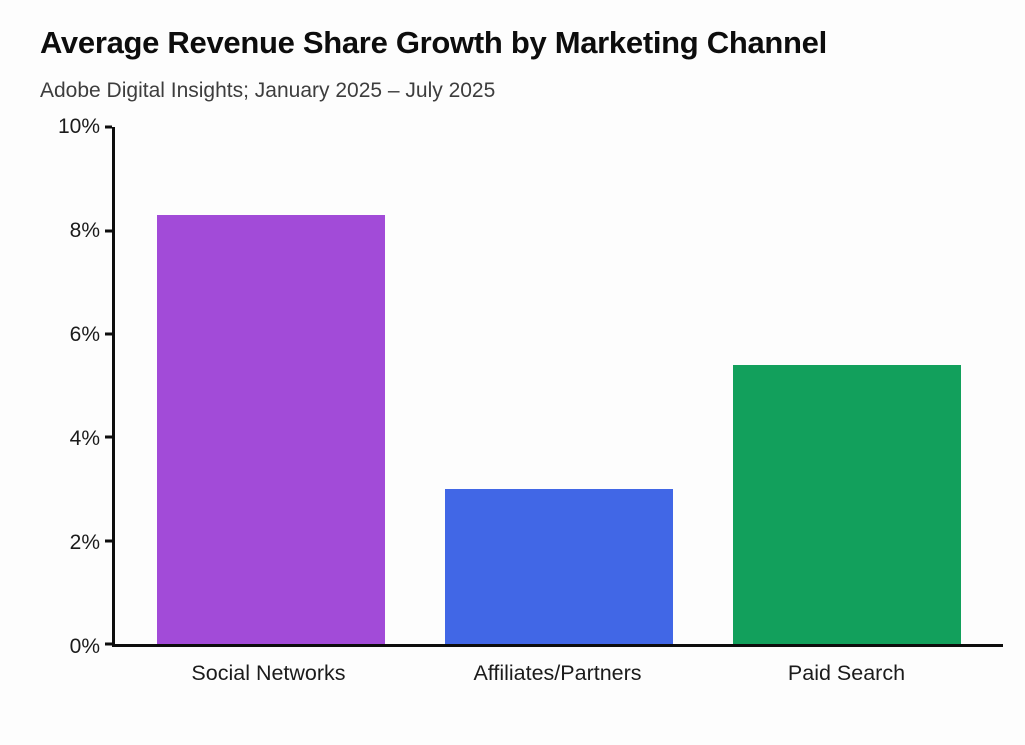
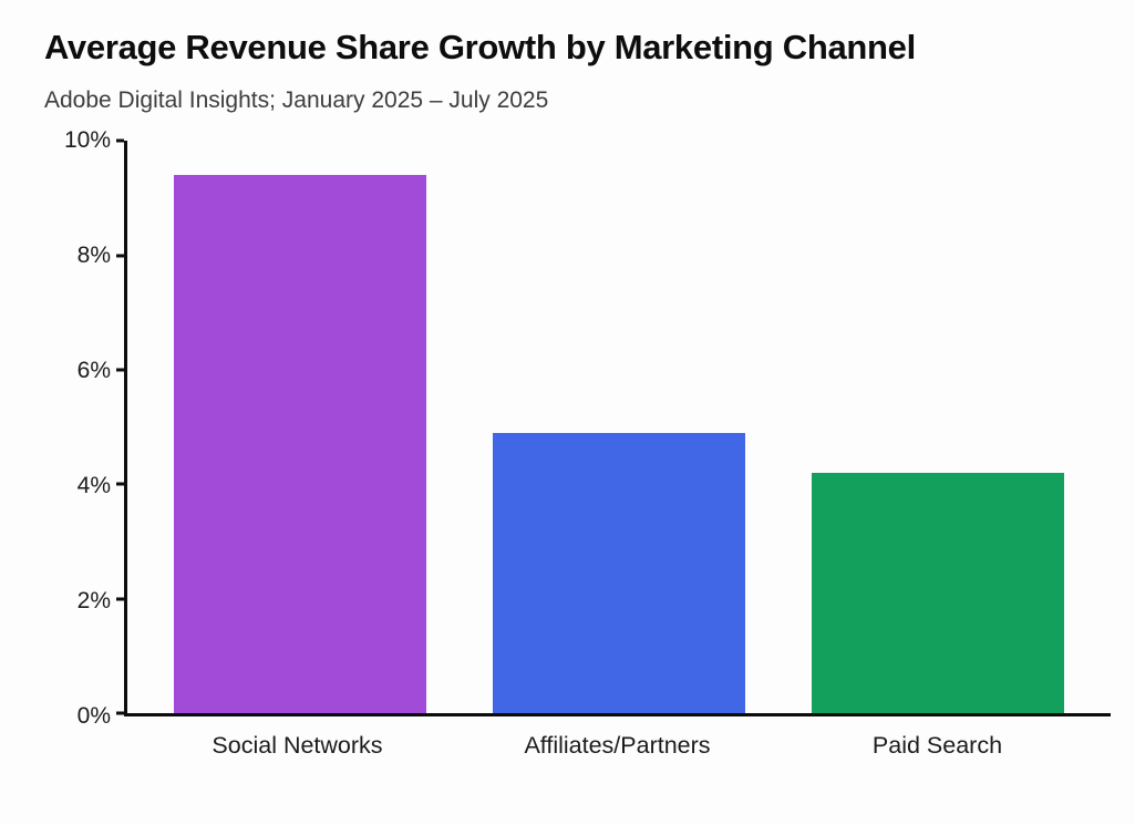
Social Networks: 8.3% -> 9.4%
Affiliates/Partners: 3.0% -> 4.9%
Paid Search: 5.4% -> 4.2%
